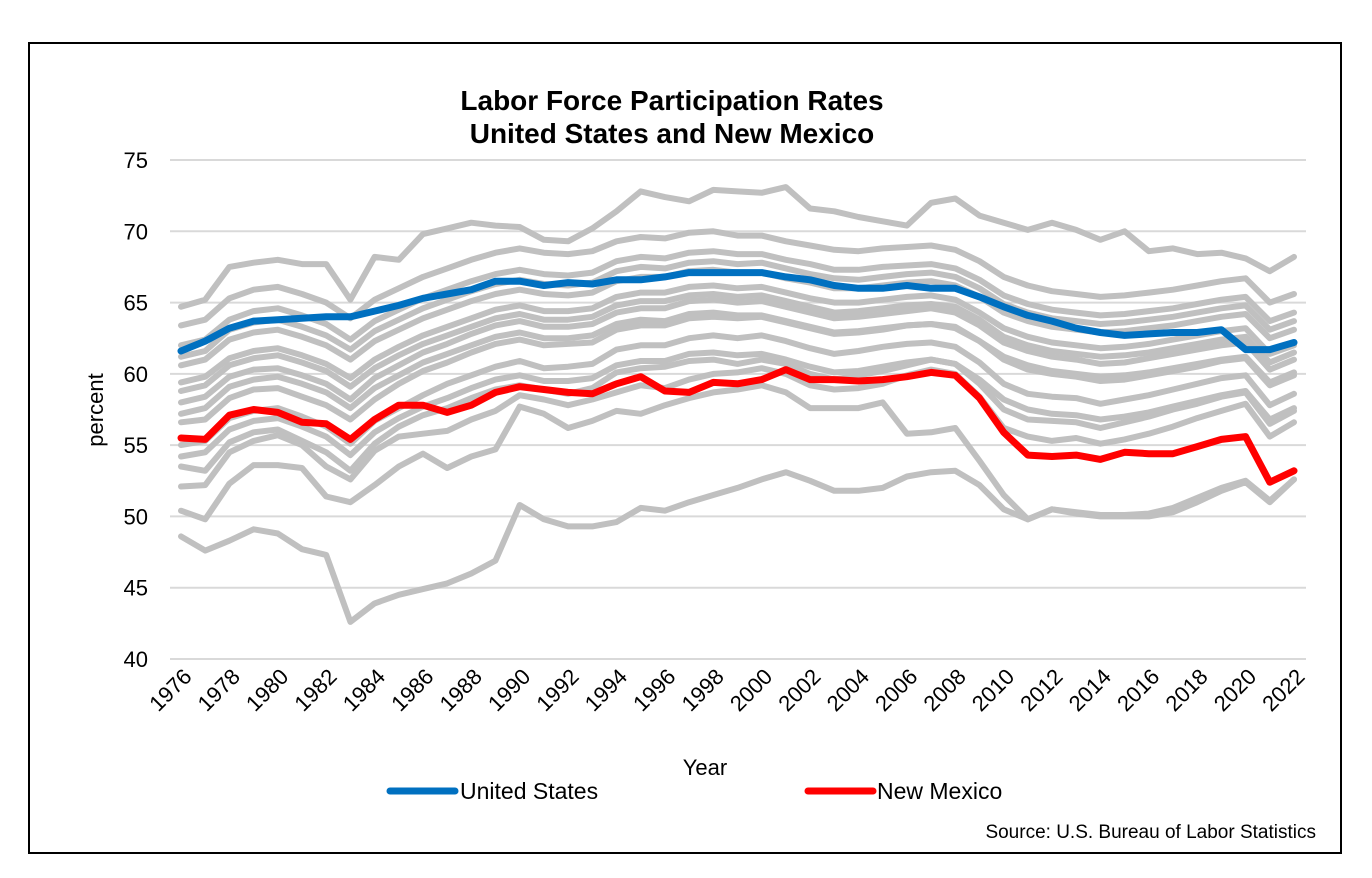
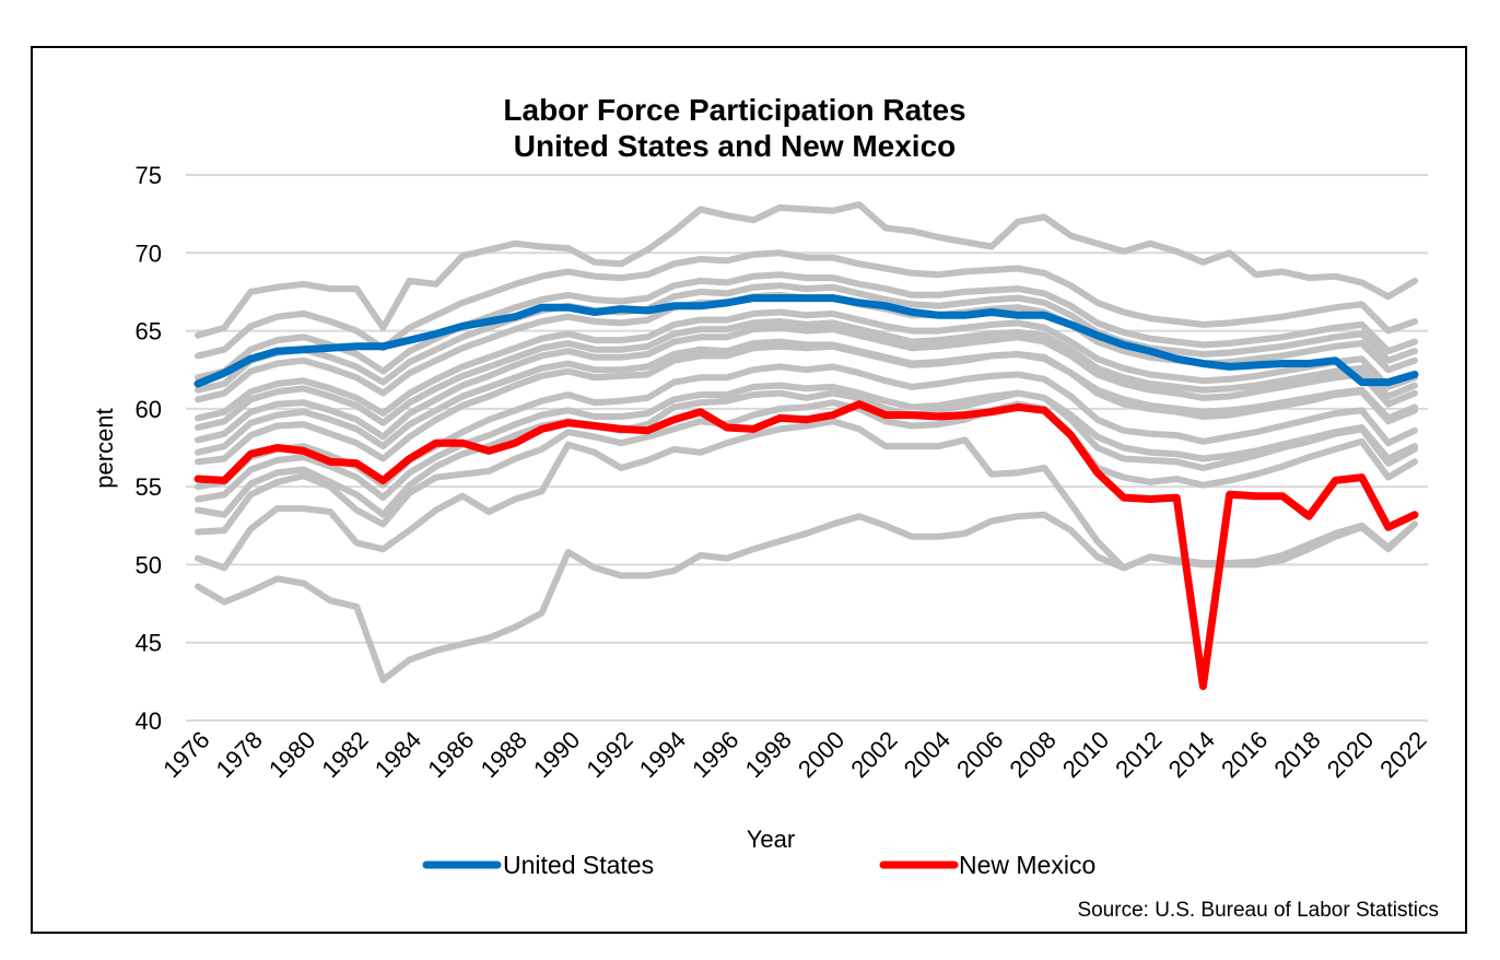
New Mexico/2014: 54.0 -> 42.2
New Mexico/2018: 54.9 -> 53.1
